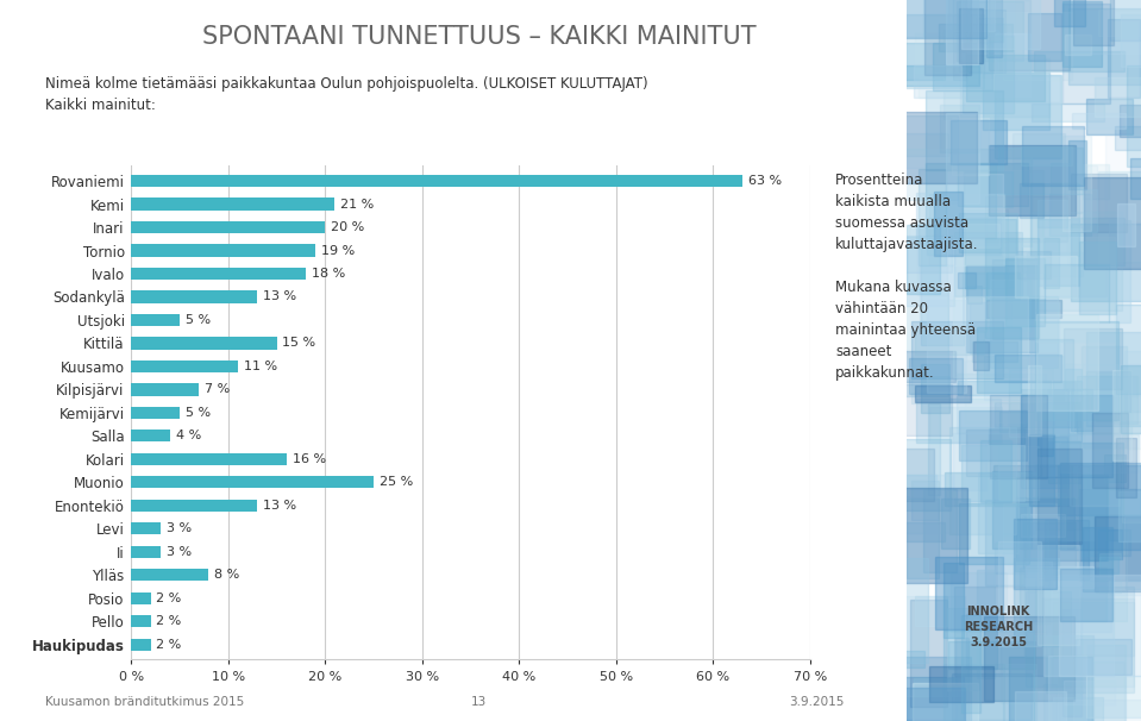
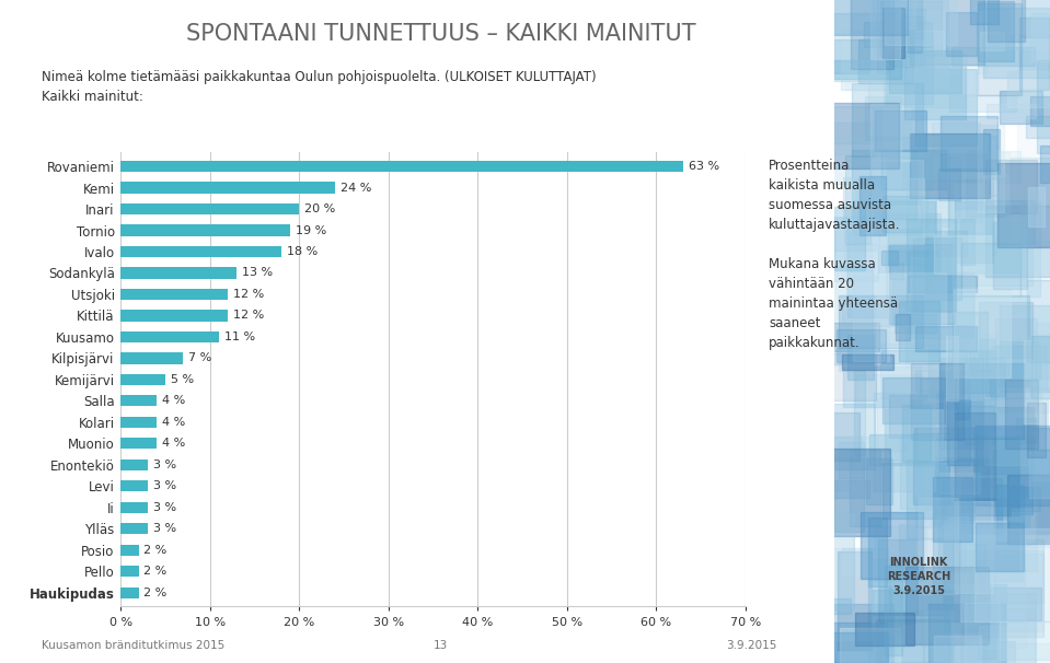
Kemi: 21 -> 24
Utsjoki: 5 -> 12
Kittilä: 15 -> 12
Kolari: 16 -> 4
Muonio: 25 -> 4
Enontekiö: 13 -> 3
Ylläs: 8 -> 3
